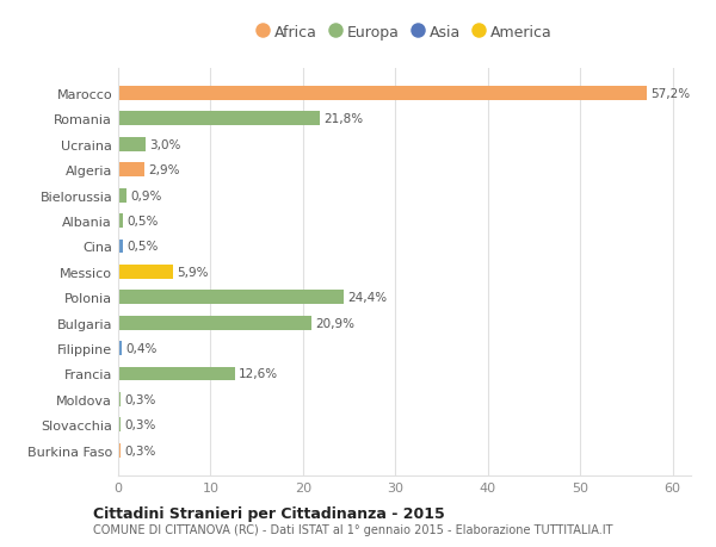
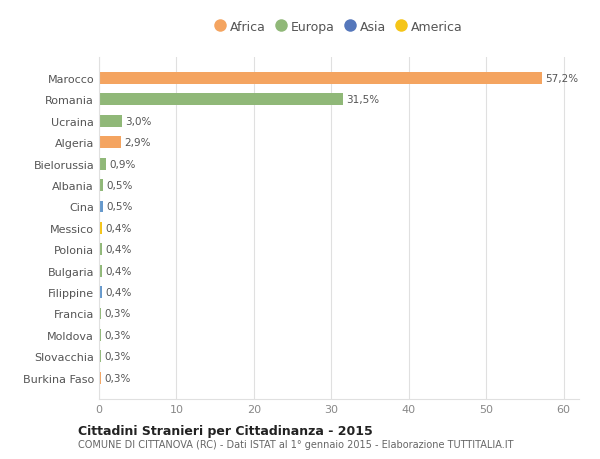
Romania: 21,8% -> 31,5%
Messico: 5,9% -> 0,4%
Polonia: 24,4% -> 0,4%
Bulgaria: 20,9% -> 0,4%
Francia: 12,6% -> 0,3%
